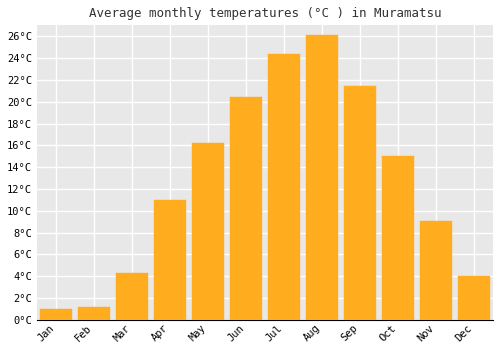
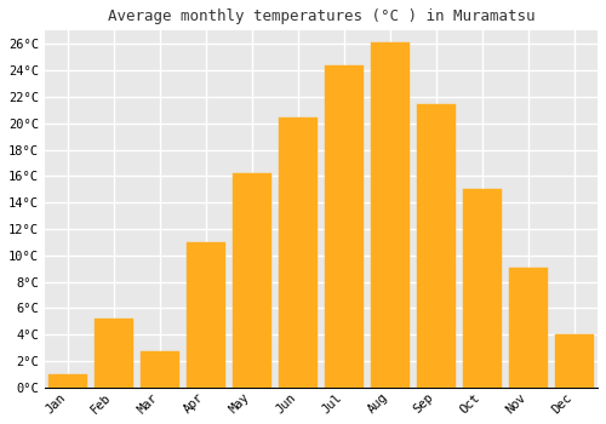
Feb: 1.2°C -> 5.2°C
Mar: 4.3°C -> 2.7°C
